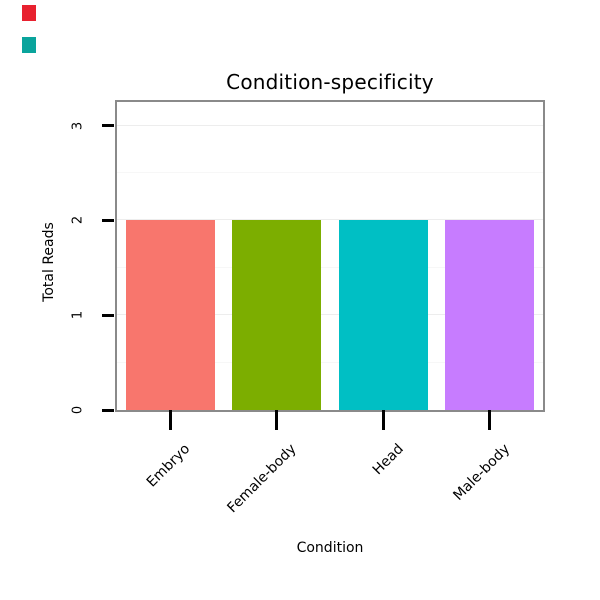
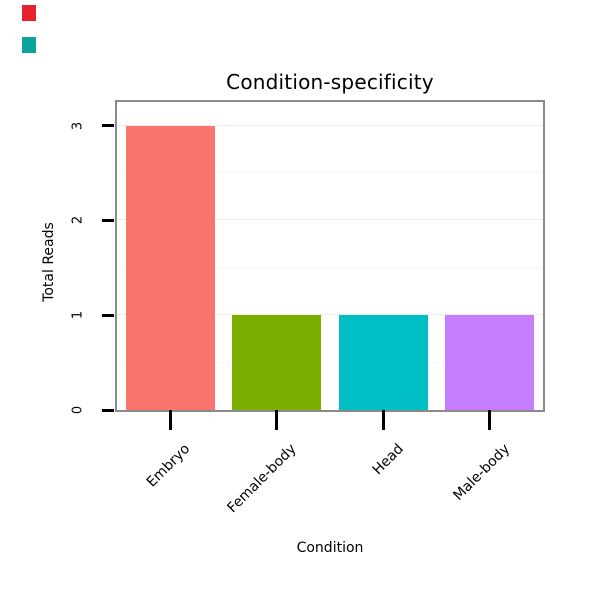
Embryo: 2 -> 3
Female-body: 2 -> 1
Head: 2 -> 1
Male-body: 2 -> 1
